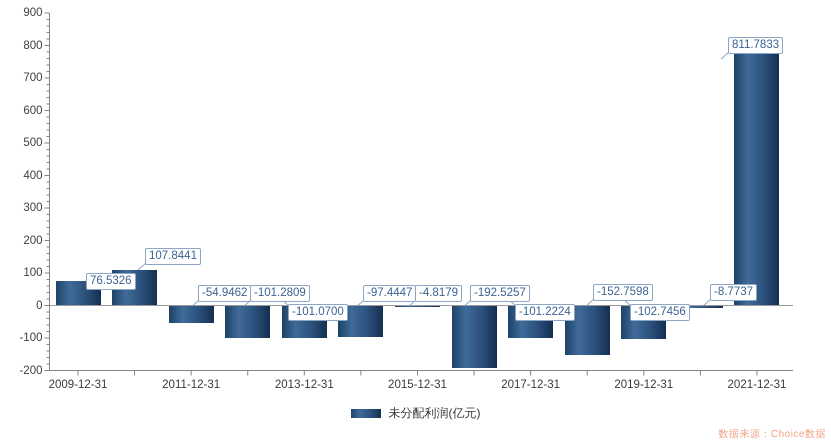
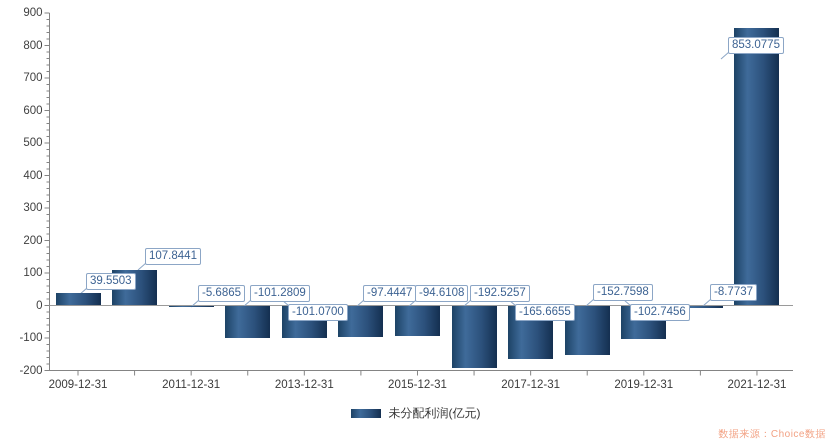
2009-12-31: 76.5326 -> 39.5503
2011-12-31: -54.9462 -> -5.6865
2015-12-31: -4.8179 -> -94.6108
2017-12-31: -101.2224 -> -165.6655
2021-12-31: 811.7833 -> 853.0775
